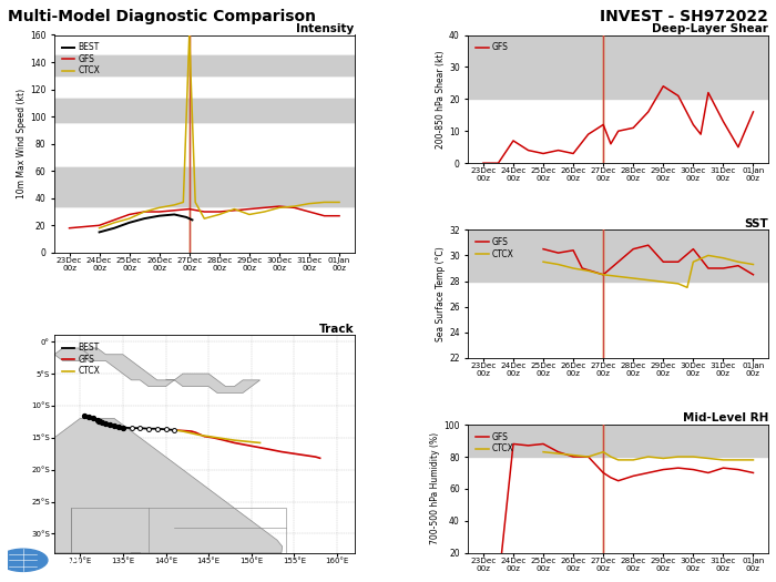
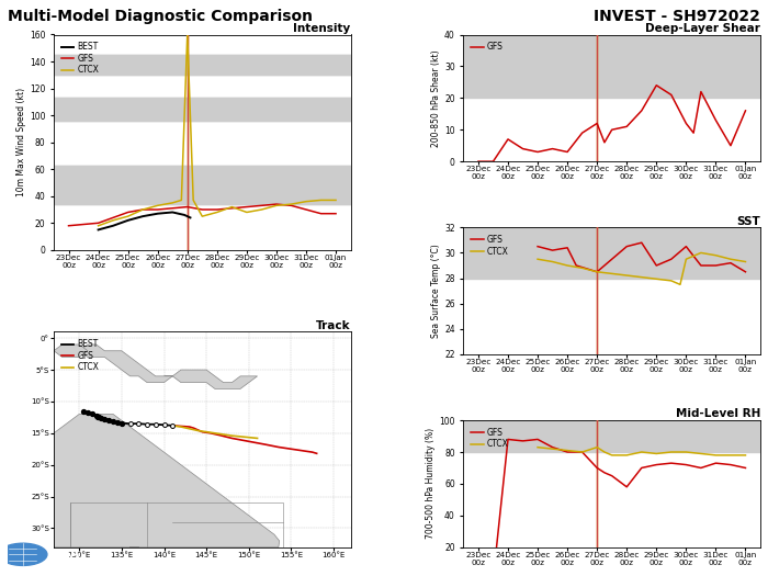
SST/GFS/29Dec 00z: 29.5 -> 29.0
Mid-Level RH/GFS/28Dec 00z: 68 -> 58
